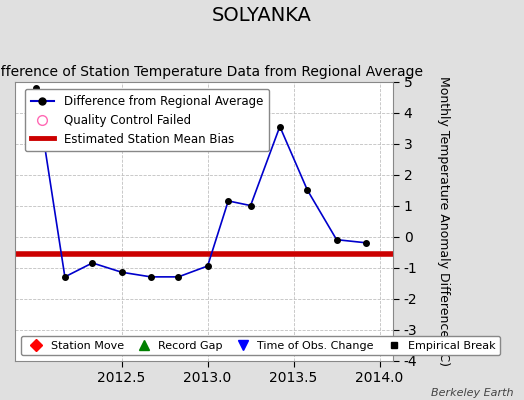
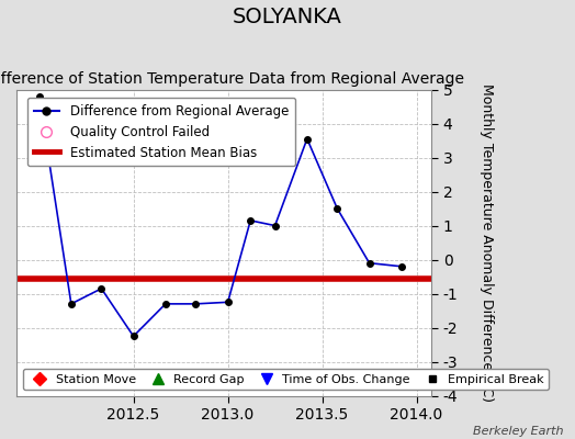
2012.5: -1.15 -> -2.25
2013.0: -0.95 -> -1.25
